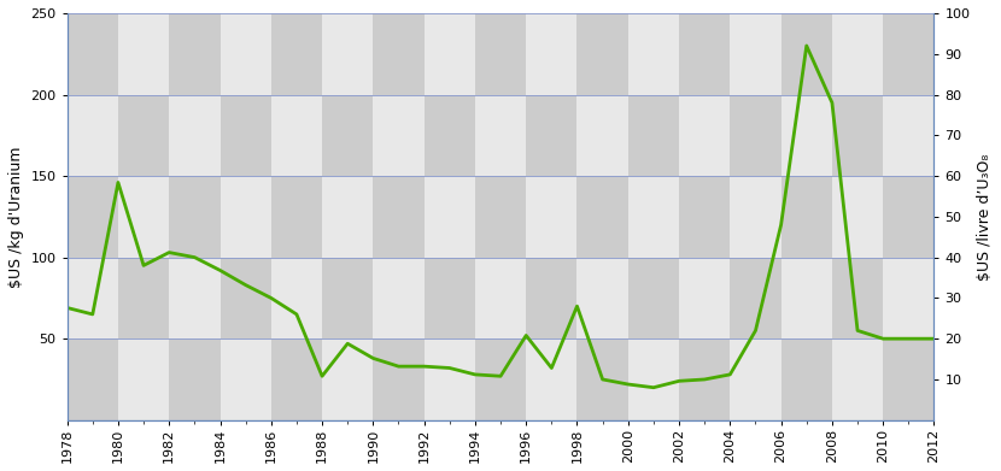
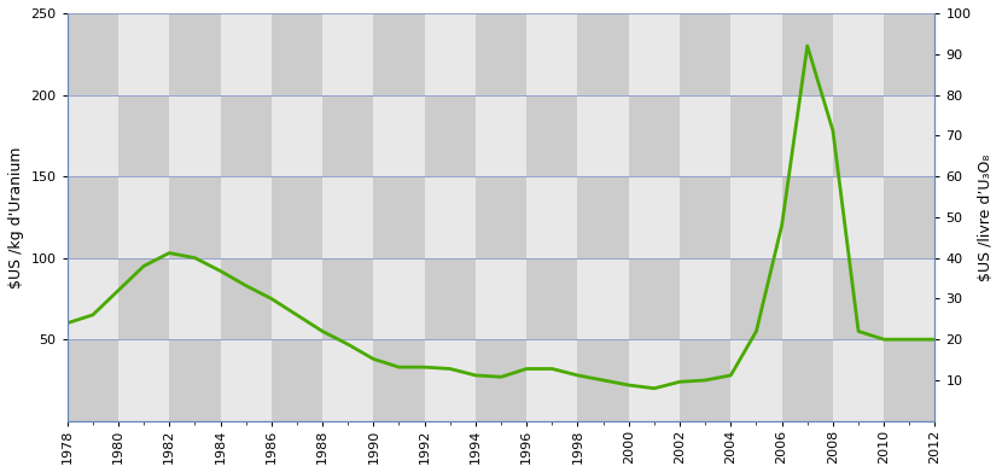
1978: 69 -> 60
1980: 146 -> 80
1988: 27 -> 55
1996: 52 -> 32
1998: 70 -> 28
2008: 195 -> 178
